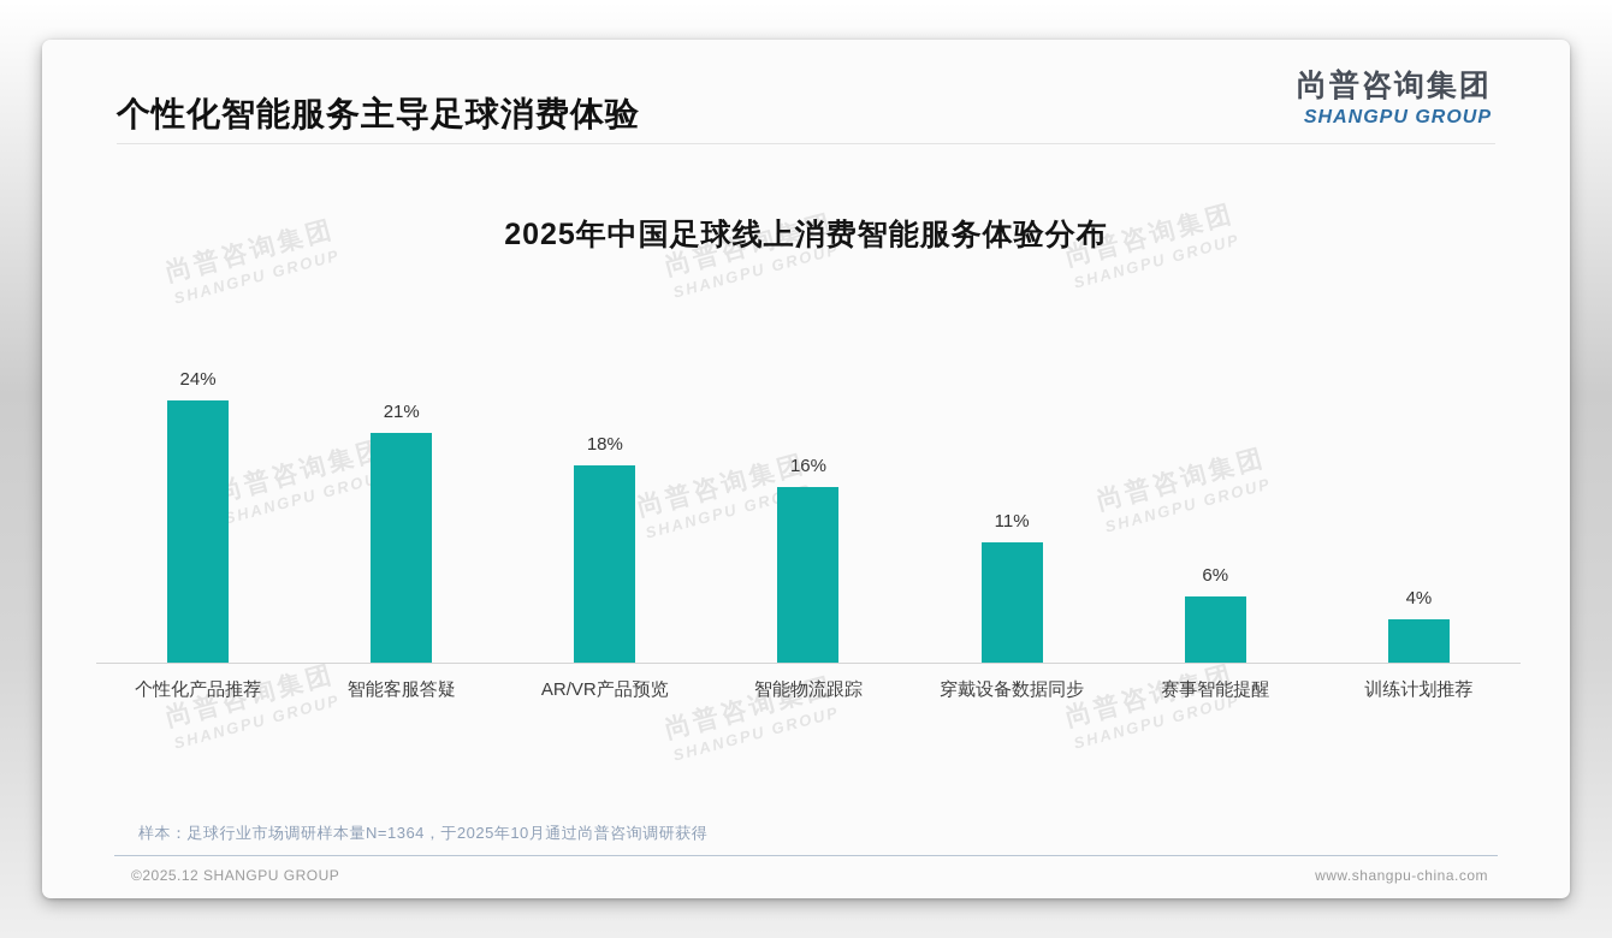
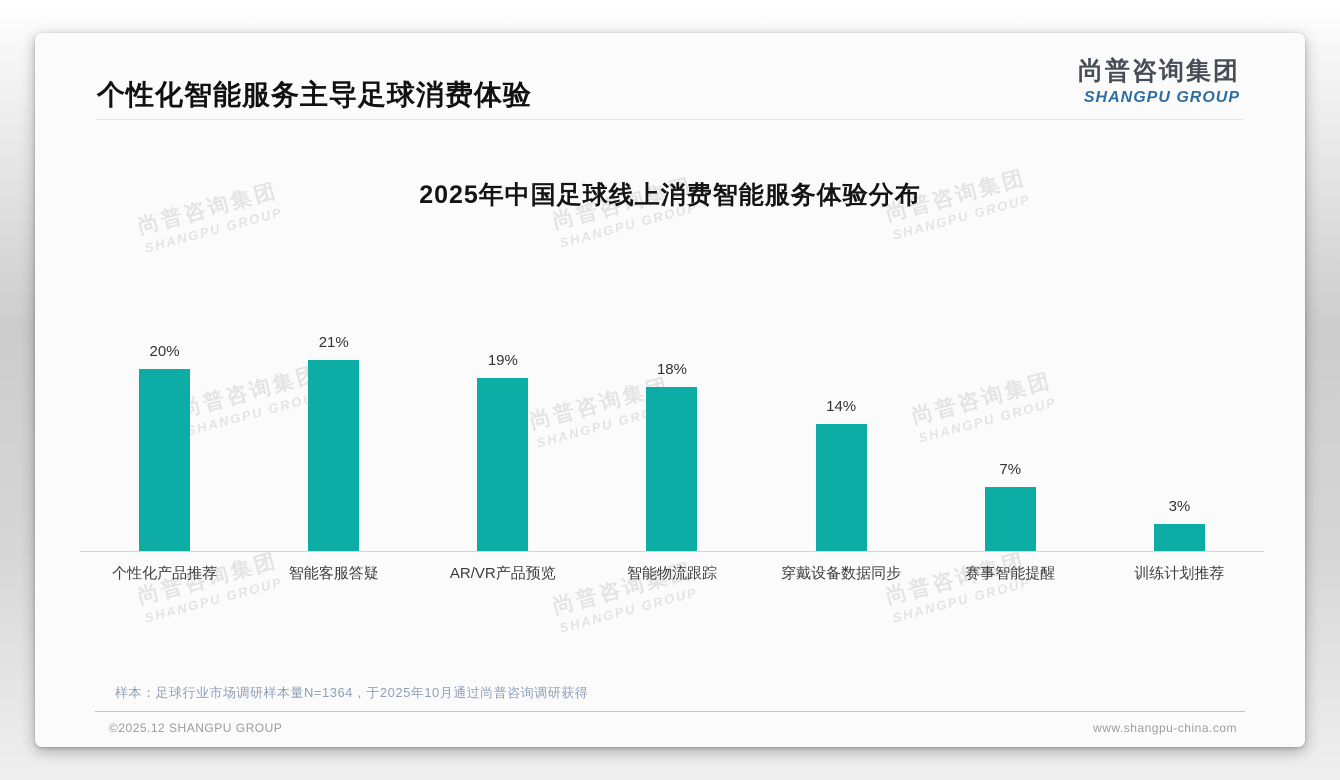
个性化产品推荐: 24% -> 20%
AR/VR产品预览: 18% -> 19%
智能物流跟踪: 16% -> 18%
穿戴设备数据同步: 11% -> 14%
赛事智能提醒: 6% -> 7%
训练计划推荐: 4% -> 3%
